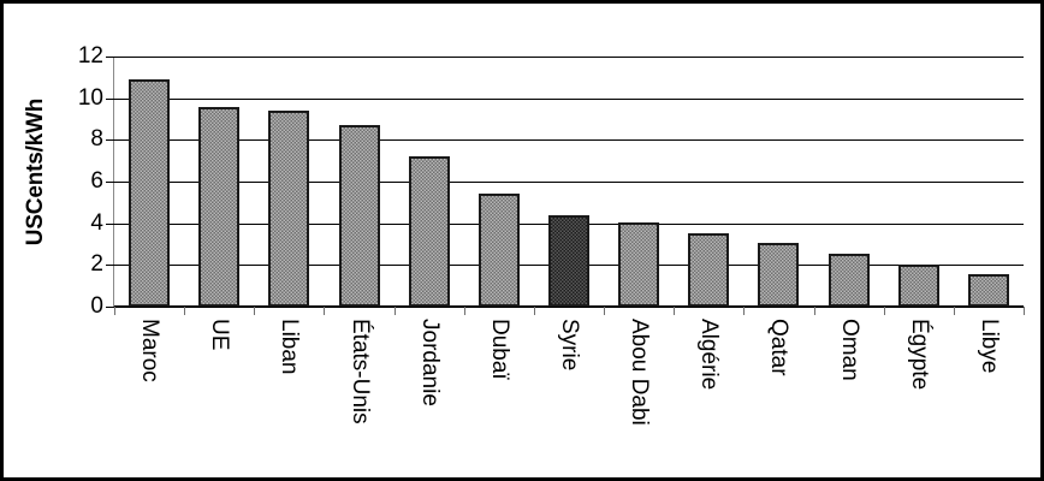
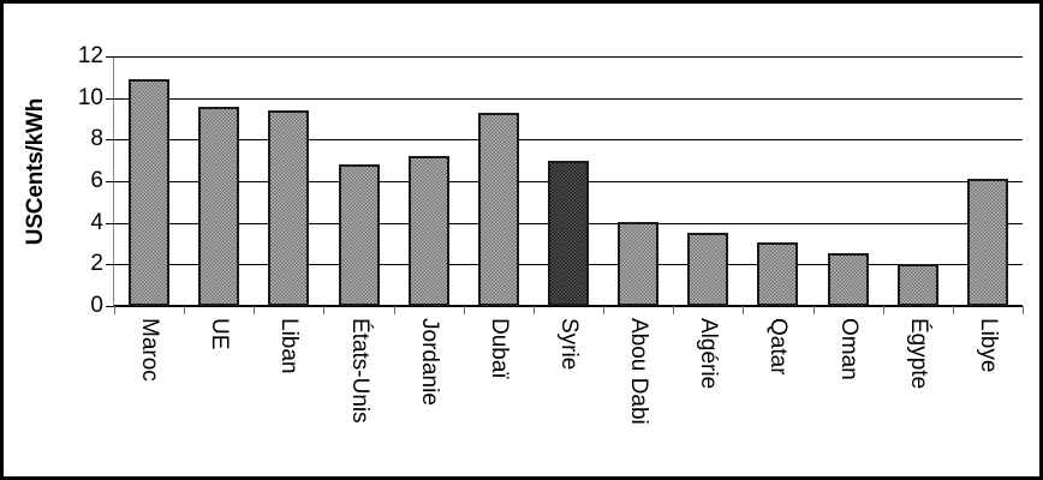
États-Unis: 8.7 -> 6.8
Dubaï: 5.4 -> 9.3
Syrie: 4.4 -> 7.0
Libye: 1.6 -> 6.1
